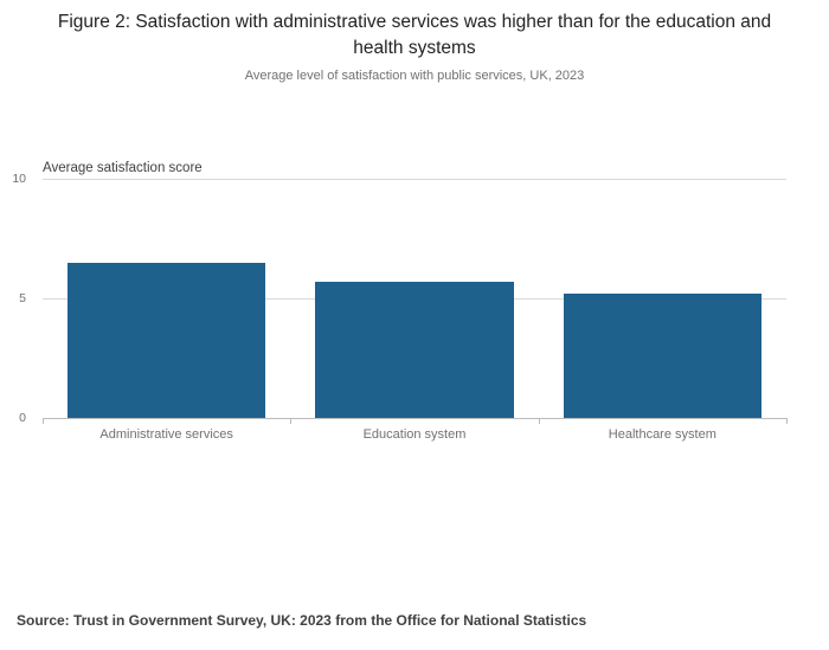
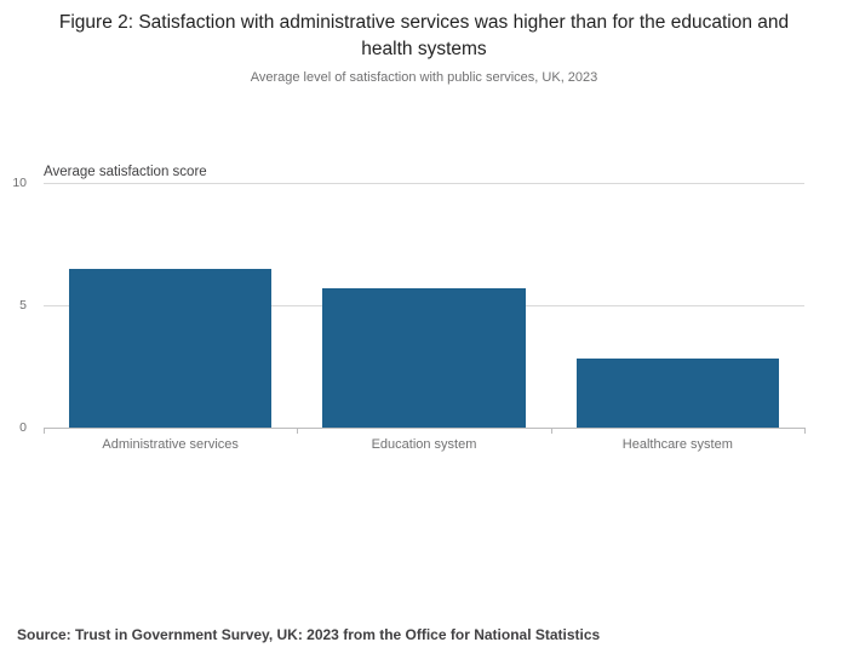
Healthcare system: 5.2 -> 2.8
